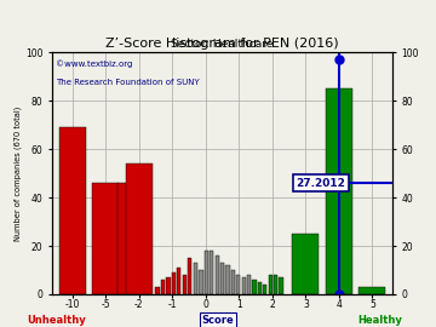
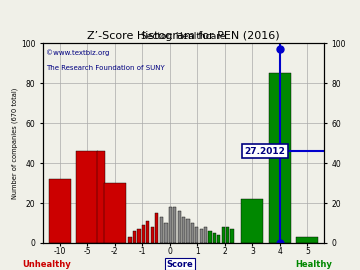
-10: 69 -> 32
-2: 54 -> 30
3: 25 -> 22
